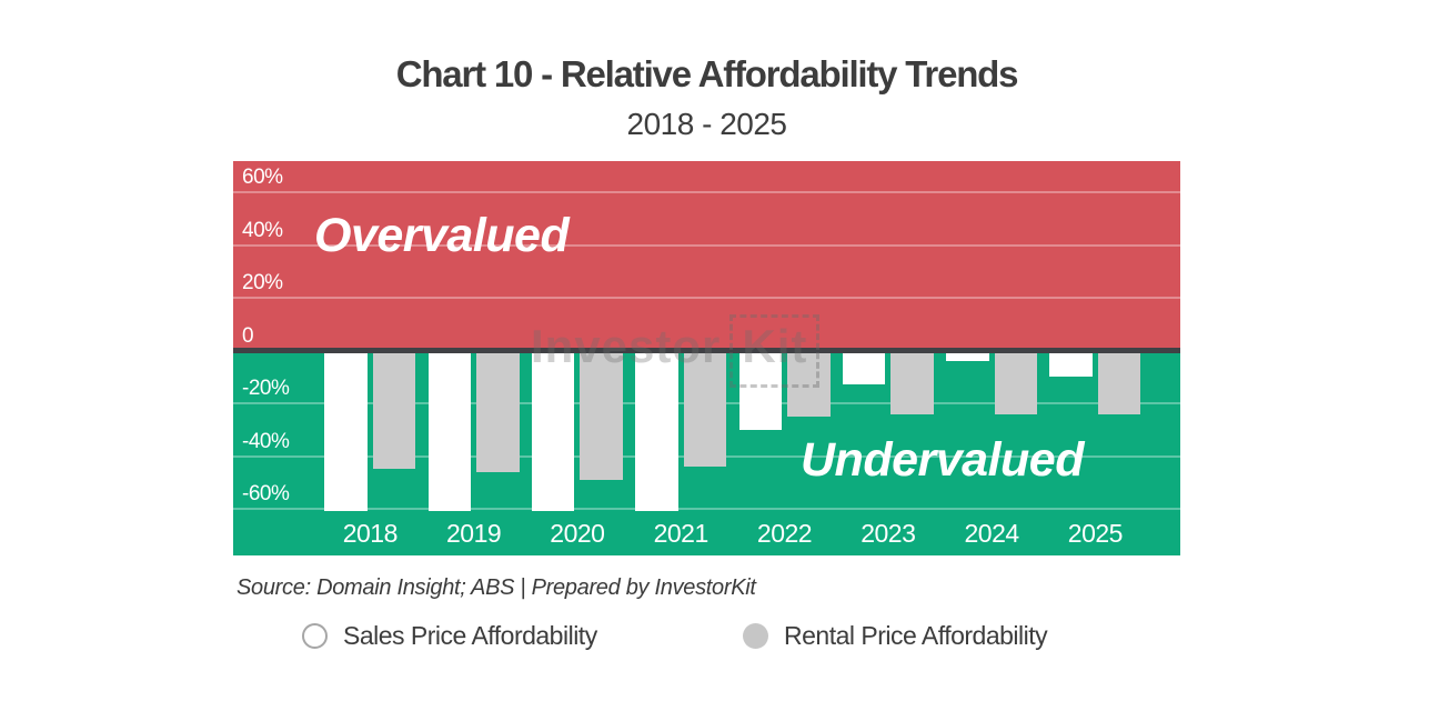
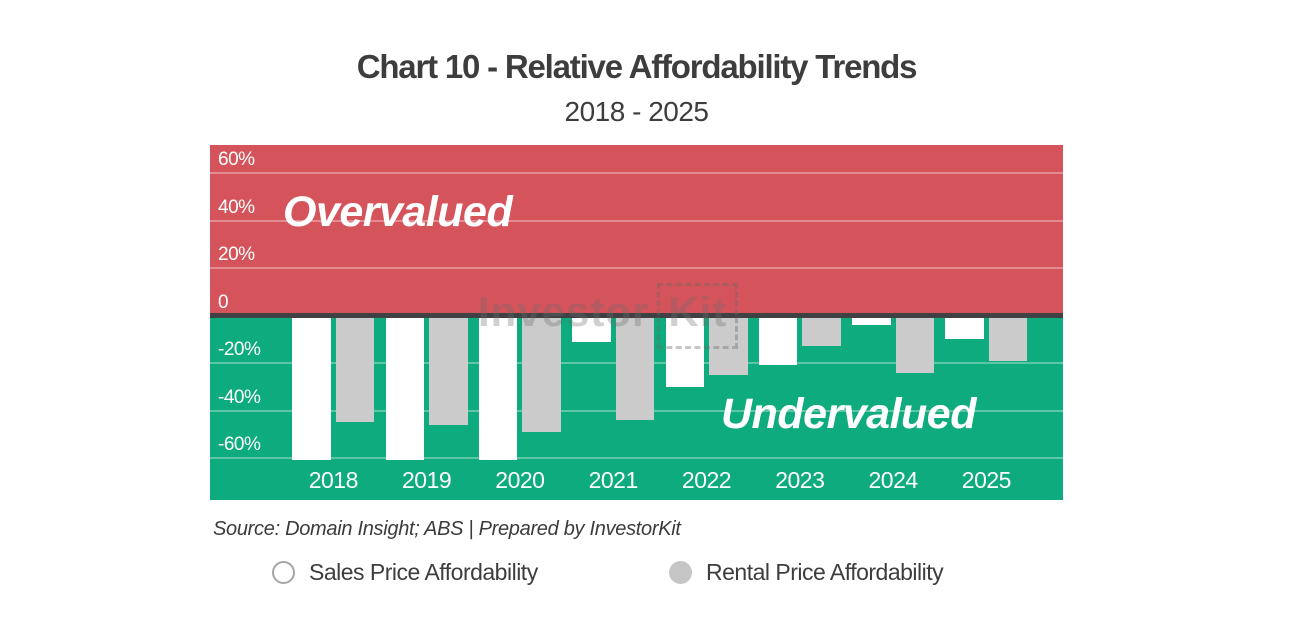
Sales Price Affordability/2021: -61% -> -11%
Sales Price Affordability/2023: -13% -> -21%
Rental Price Affordability/2023: -24% -> -13%
Rental Price Affordability/2025: -24% -> -19%
